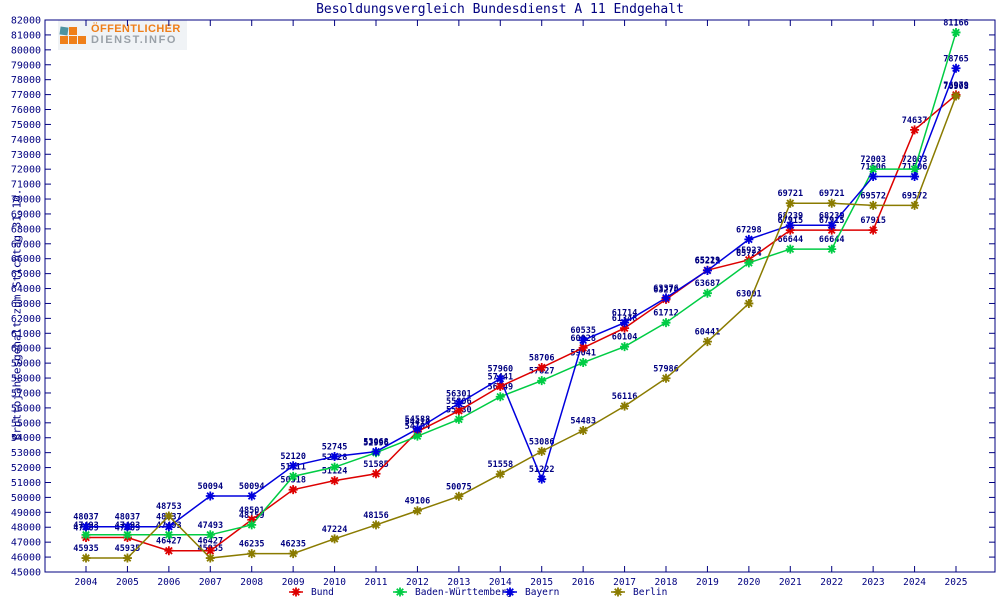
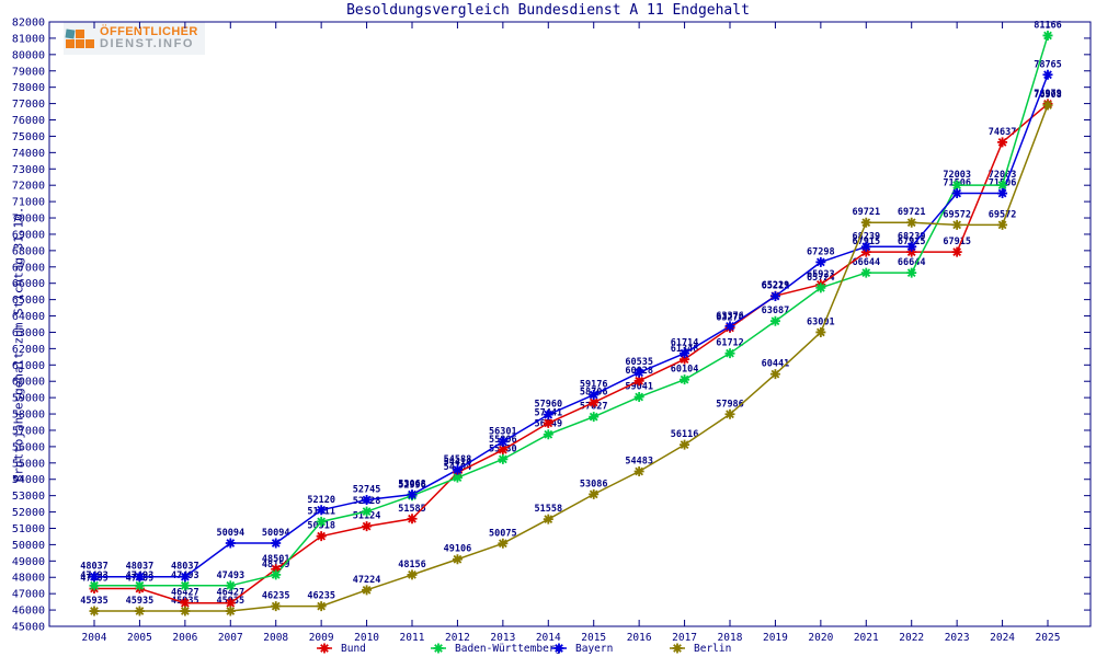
Berlin/2006: 48753 -> 45935
Bayern/2015: 51222 -> 59176
